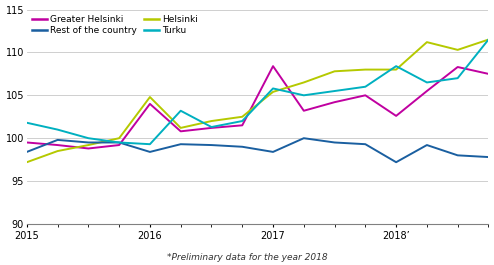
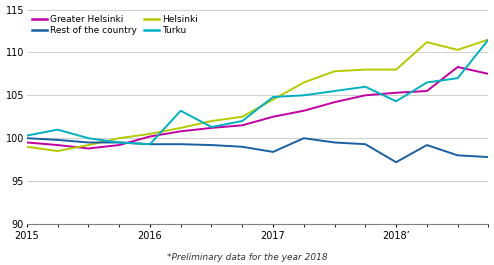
Helsinki/2015: 97.2 -> 99.0
Rest of the country/2015: 98.4 -> 100.0
Turku/2015: 101.8 -> 100.3
Greater Helsinki/2016: 104.0 -> 100.2
Helsinki/2016: 104.8 -> 100.5
Rest of the country/2016: 98.4 -> 99.3
Greater Helsinki/2017: 108.4 -> 102.5
Helsinki/2017: 105.4 -> 104.5
Turku/2017: 105.8 -> 104.8
Greater Helsinki/2018’: 102.6 -> 105.3
Turku/2018’: 108.4 -> 104.3
